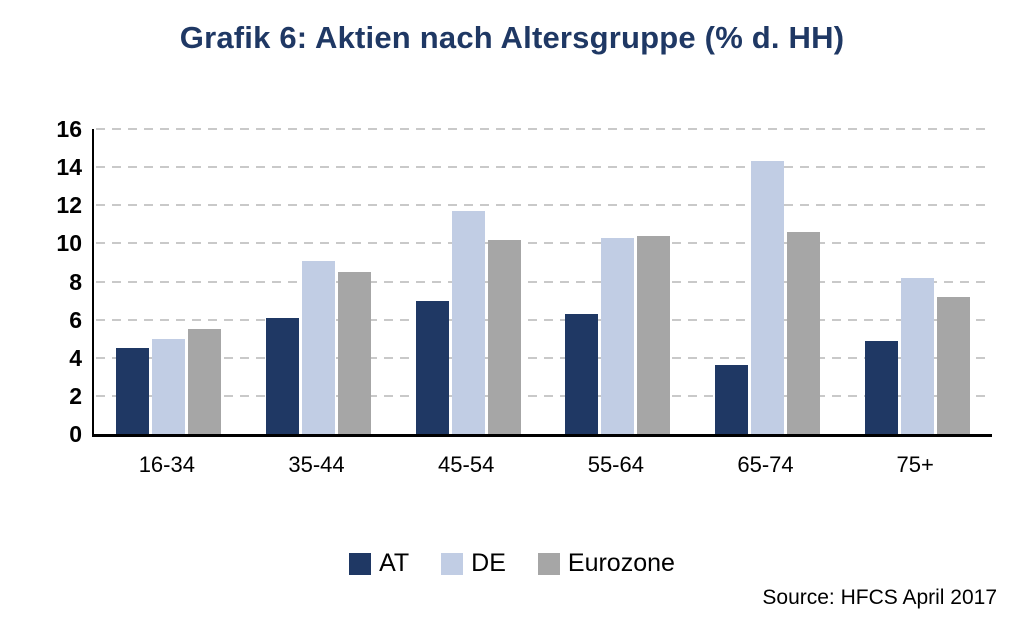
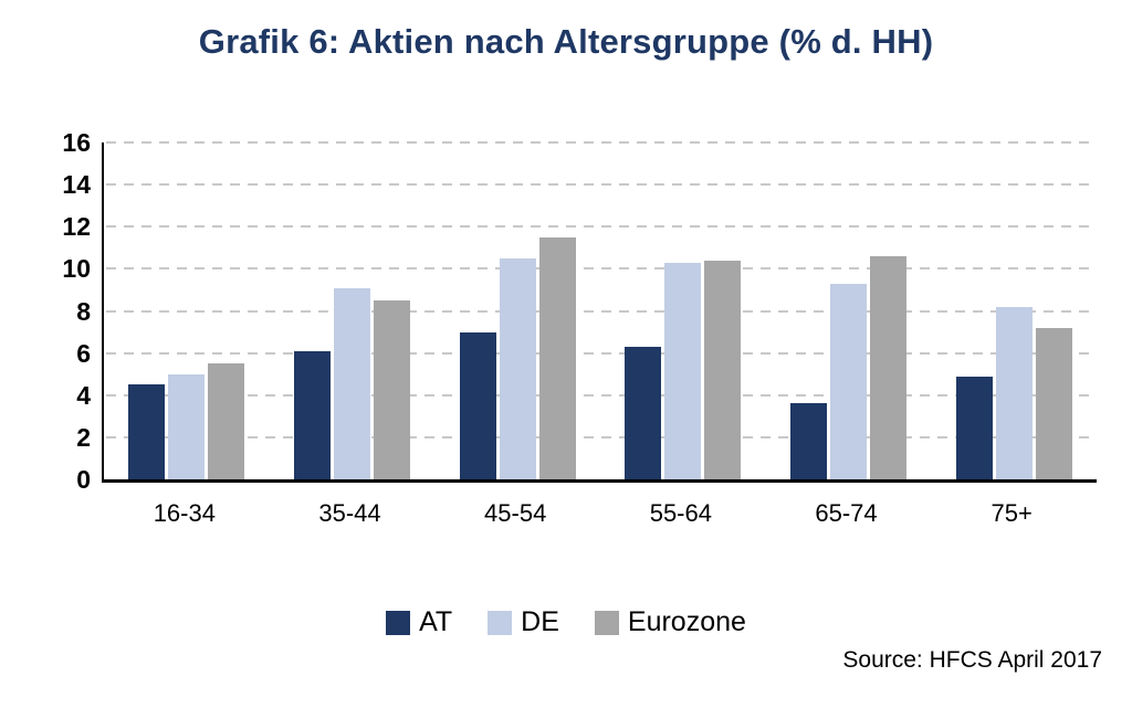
DE/45-54: 11.7 -> 10.5
Eurozone/45-54: 10.2 -> 11.5
DE/65-74: 14.3 -> 9.3
